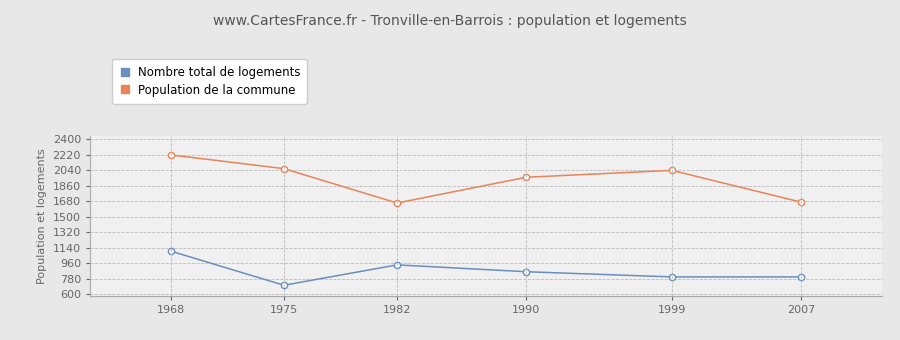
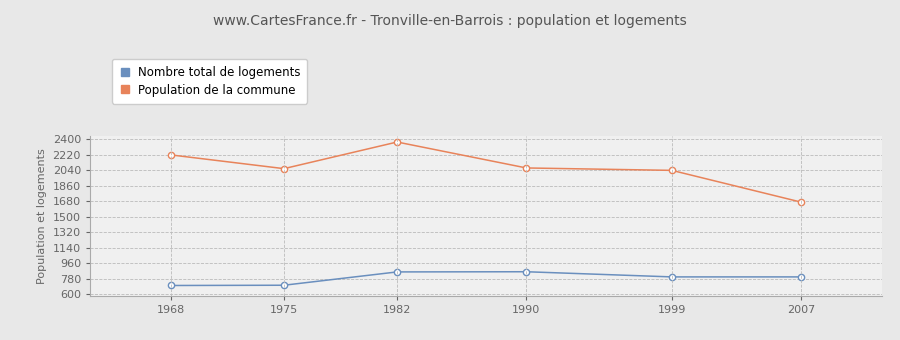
Nombre total de logements/1968: 1100 -> 700
Nombre total de logements/1982: 940 -> 860
Population de la commune/1982: 1660 -> 2370
Population de la commune/1990: 1960 -> 2070
